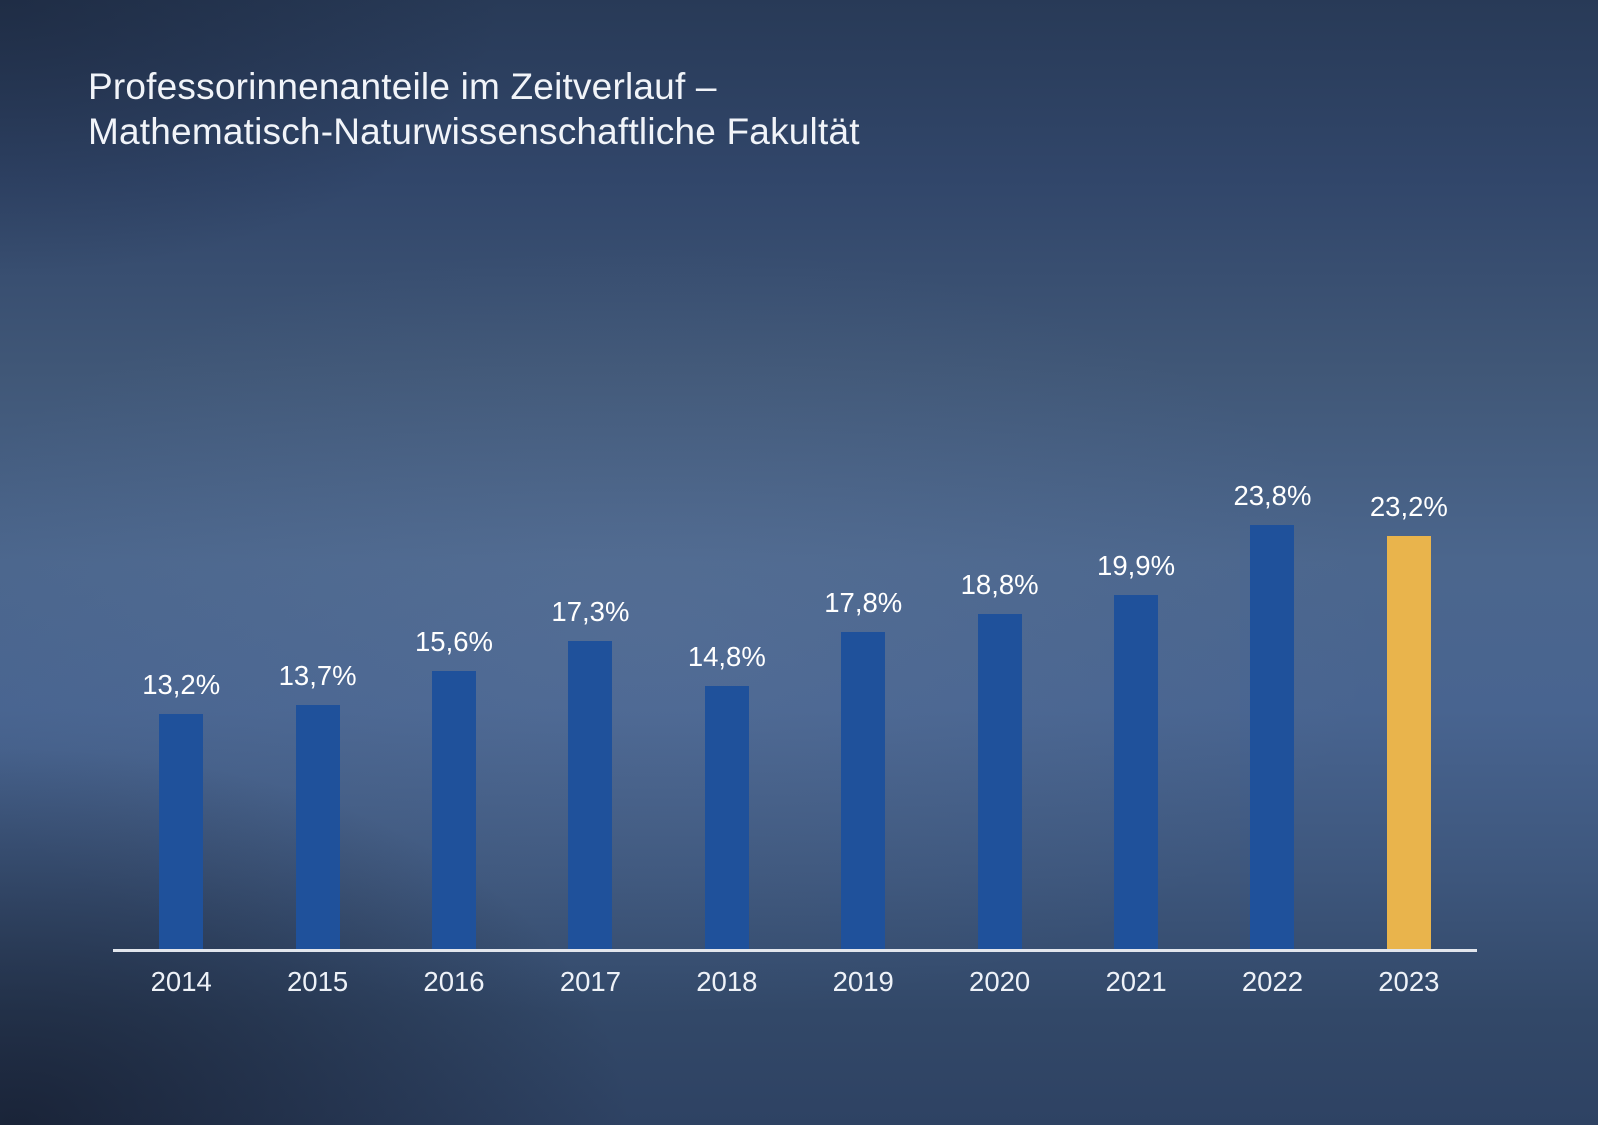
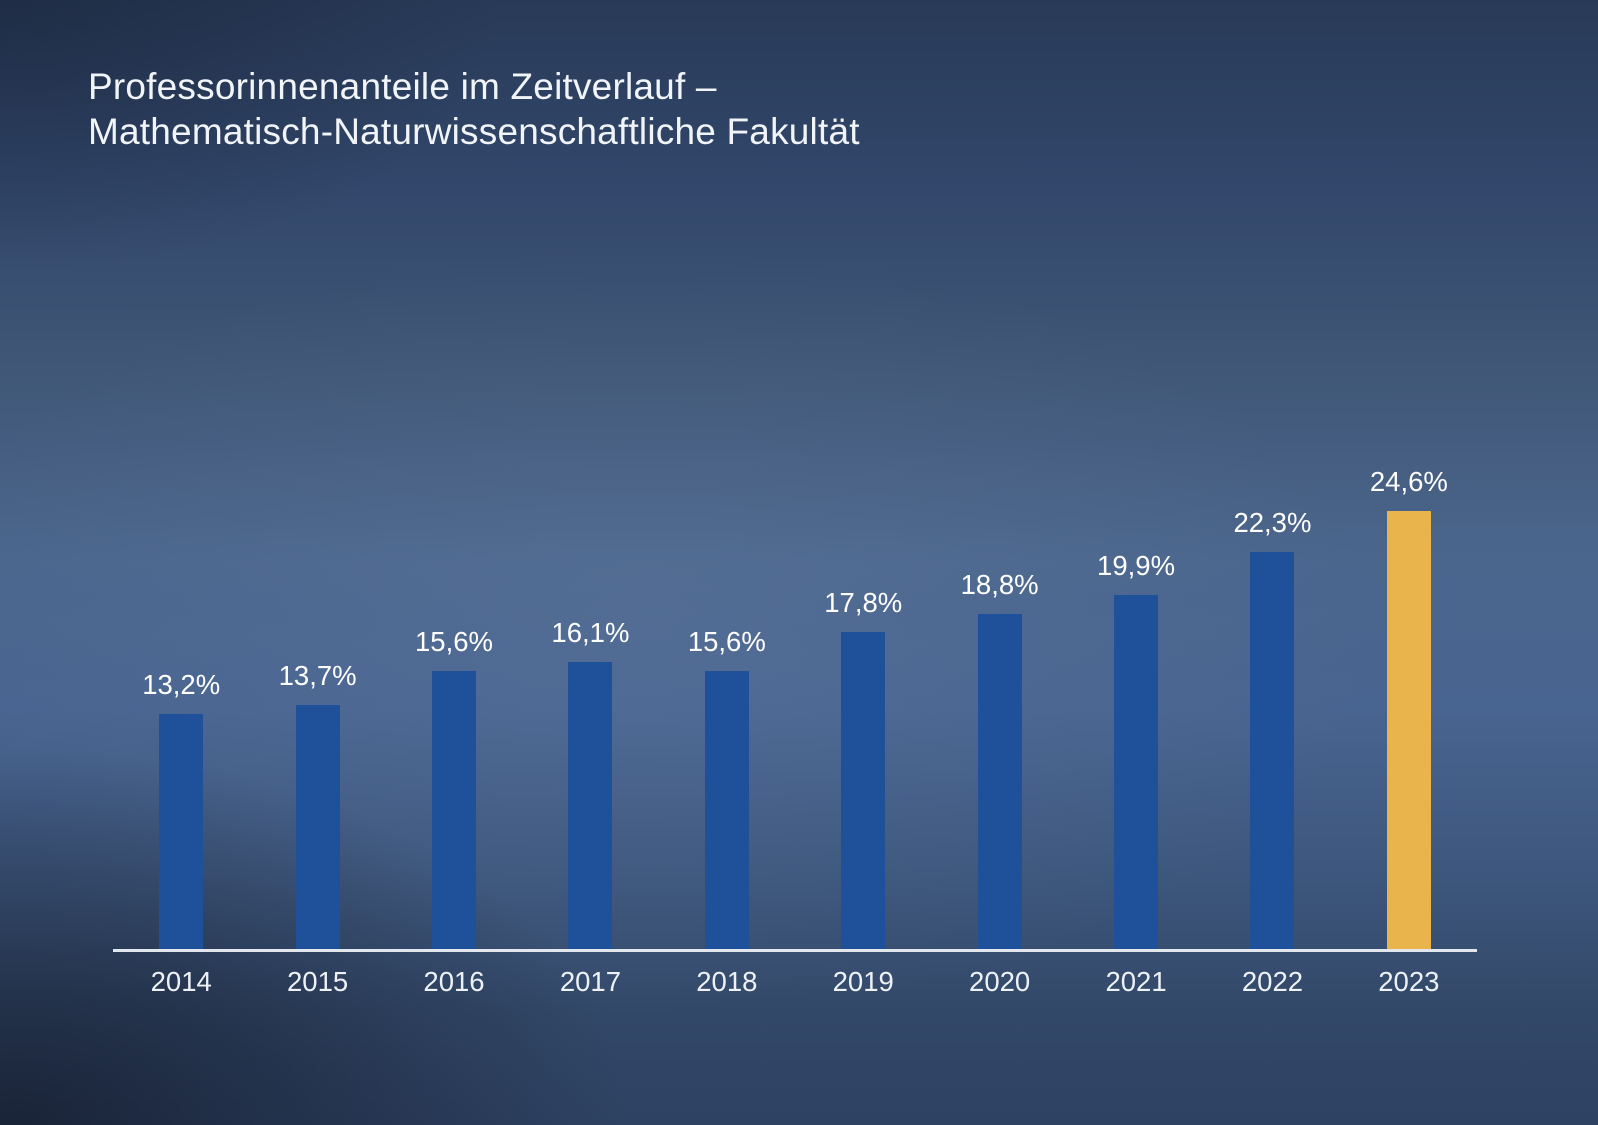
2017: 17,3% -> 16,1%
2018: 14,8% -> 15,6%
2022: 23,8% -> 22,3%
2023: 23,2% -> 24,6%
